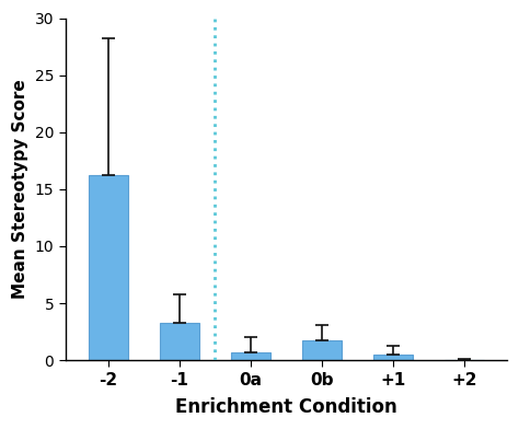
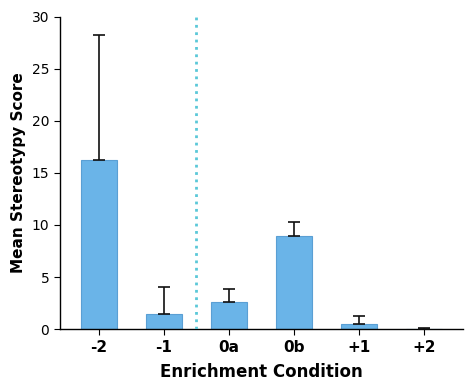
-1: 3.3 -> 1.5
0a: 0.7 -> 2.6
0b: 1.7 -> 8.9
